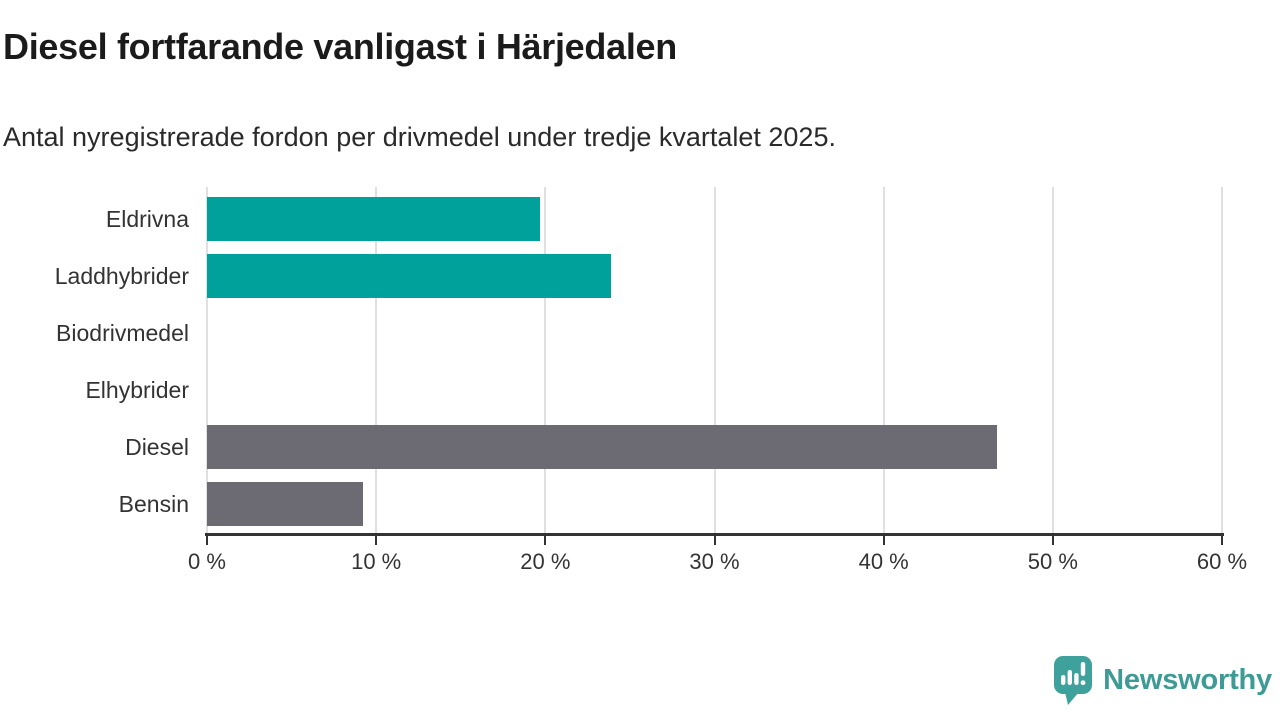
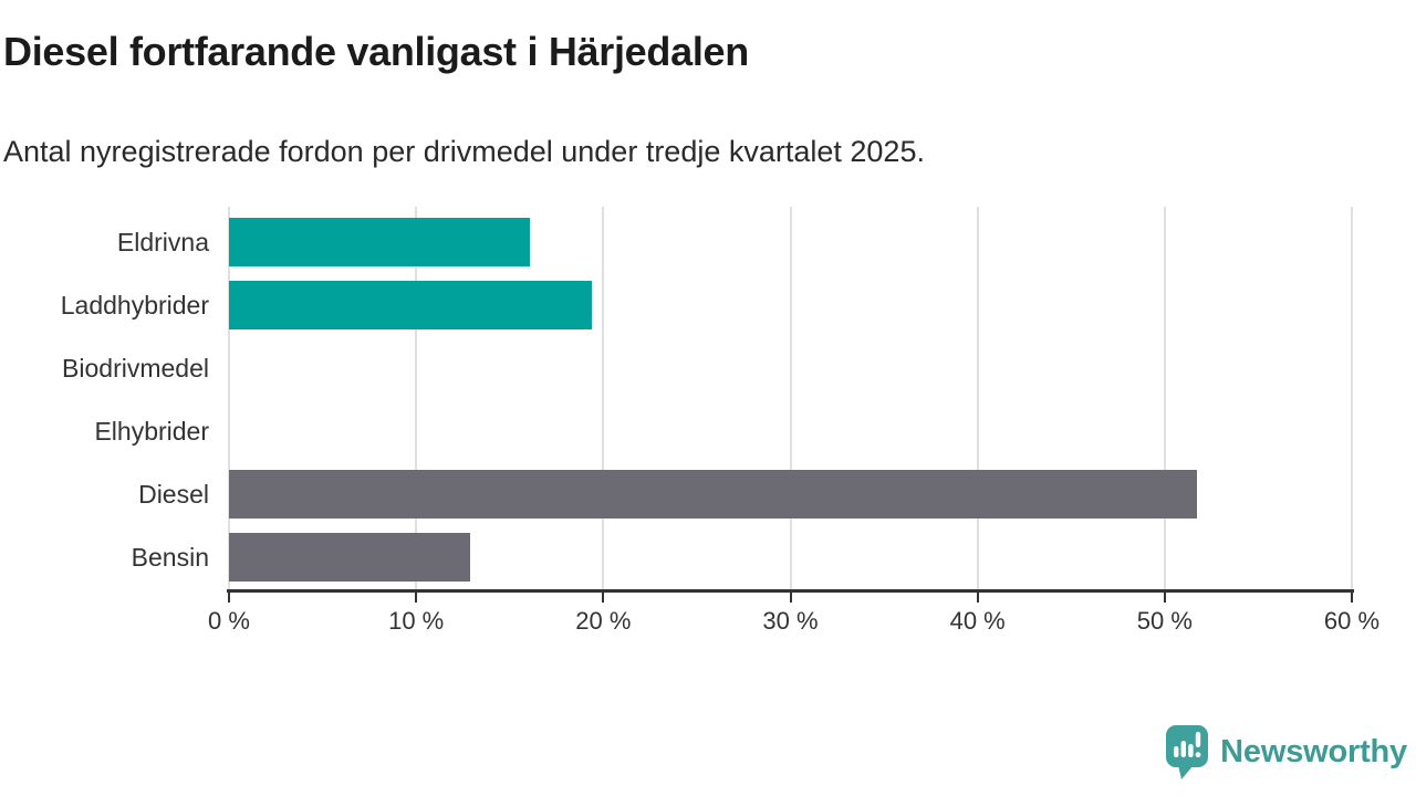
Eldrivna: 19.7% -> 16.1%
Laddhybrider: 23.9% -> 19.4%
Diesel: 46.7% -> 51.7%
Bensin: 9.2% -> 12.9%
